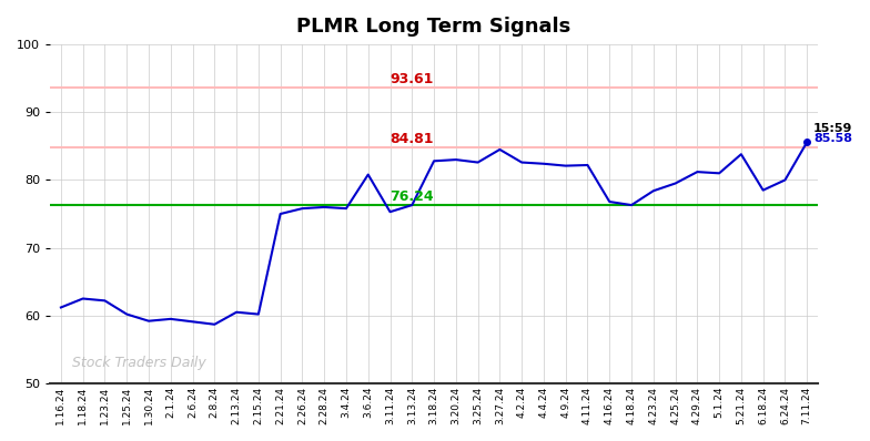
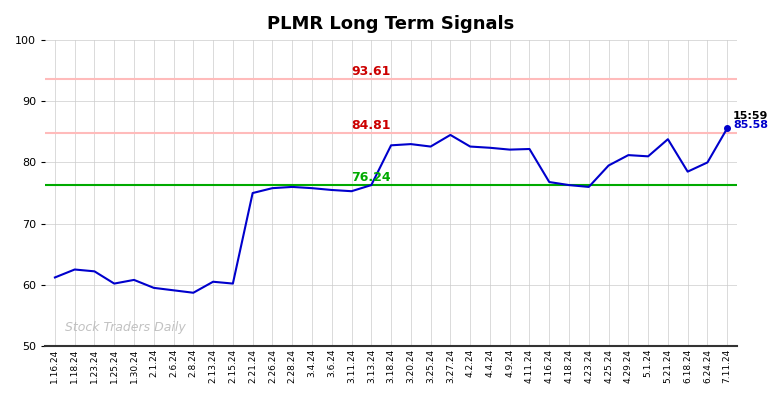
1.30.24: 59.2 -> 60.8
3.6.24: 80.8 -> 75.5
4.23.24: 78.4 -> 76.0
